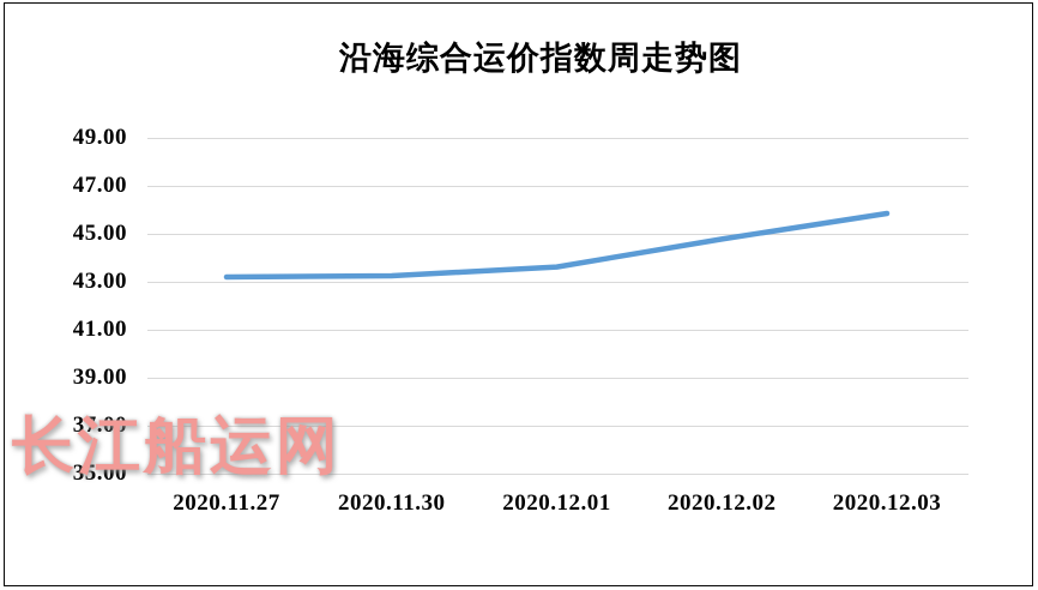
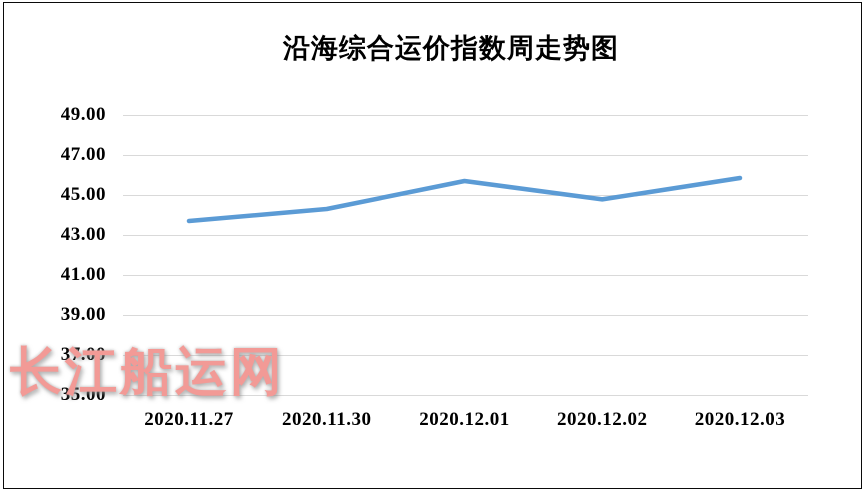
2020.11.27: 43.2 -> 43.7
2020.11.30: 43.2 -> 44.3
2020.12.01: 43.6 -> 45.7
